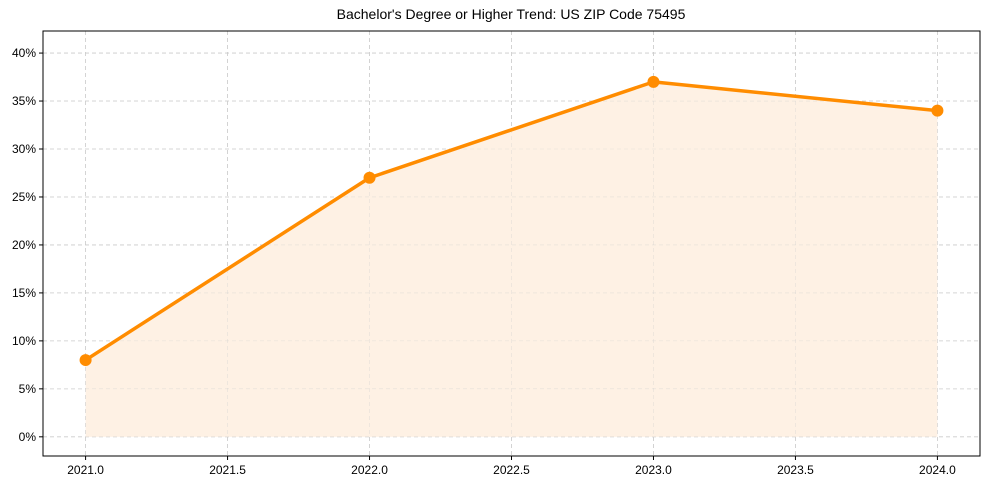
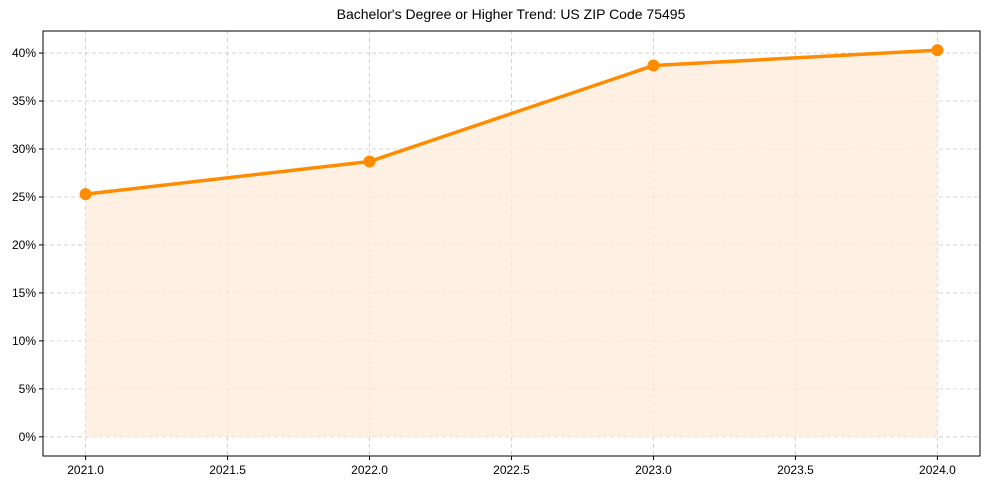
2021.0: 8% -> 25%
2022.0: 27% -> 29%
2023.0: 37% -> 39%
2024.0: 34% -> 40%
